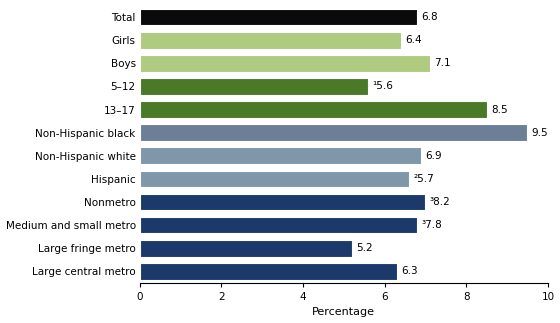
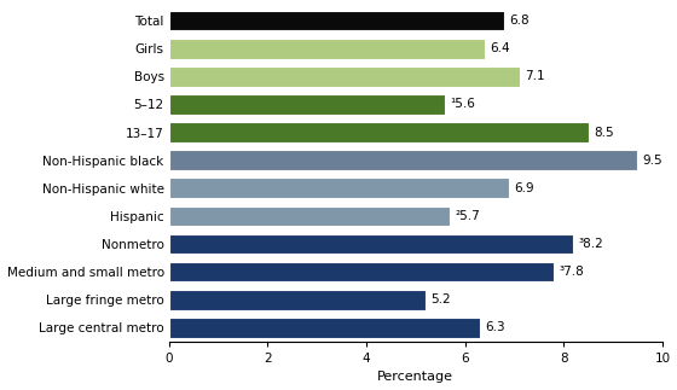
Hispanic: 6.6 -> 5.7
Nonmetro: 7.0 -> 8.2
Medium and small metro: 6.8 -> 7.8
